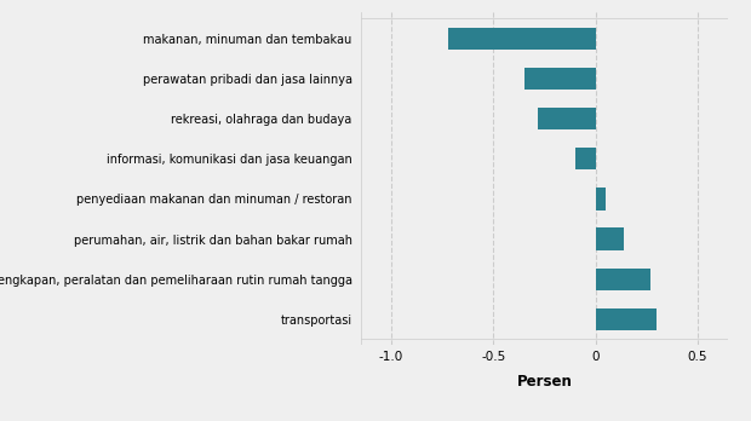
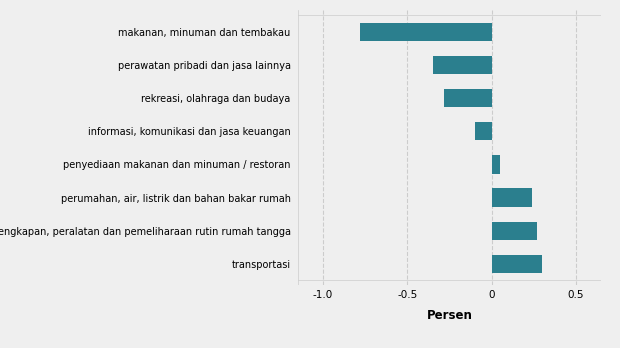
makanan, minuman dan tembakau: -0.72 -> -0.78
perumahan, air, listrik dan bahan bakar rumah: 0.14 -> 0.24
